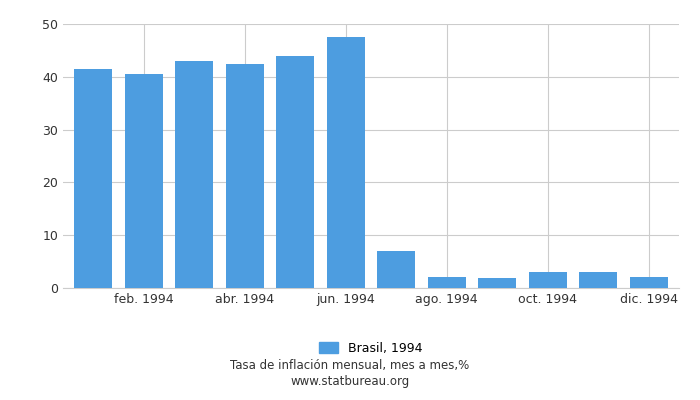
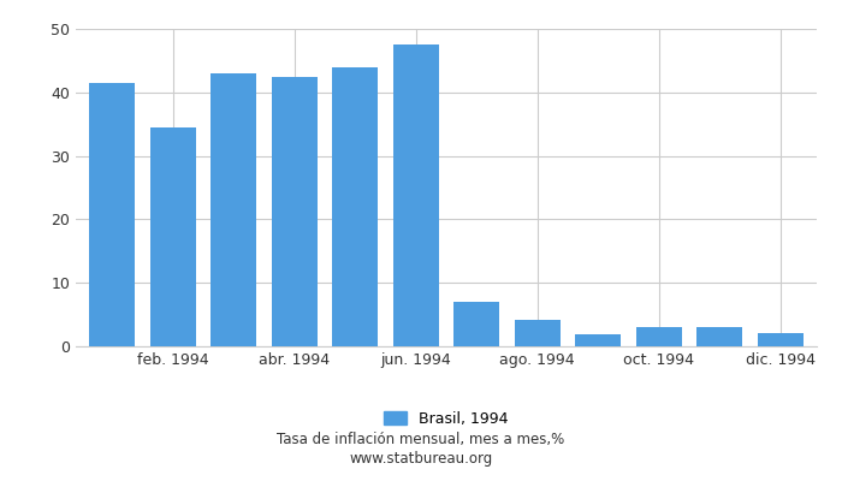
feb. 1994: 40.5 -> 34.4
ago. 1994: 2.0 -> 4.2
